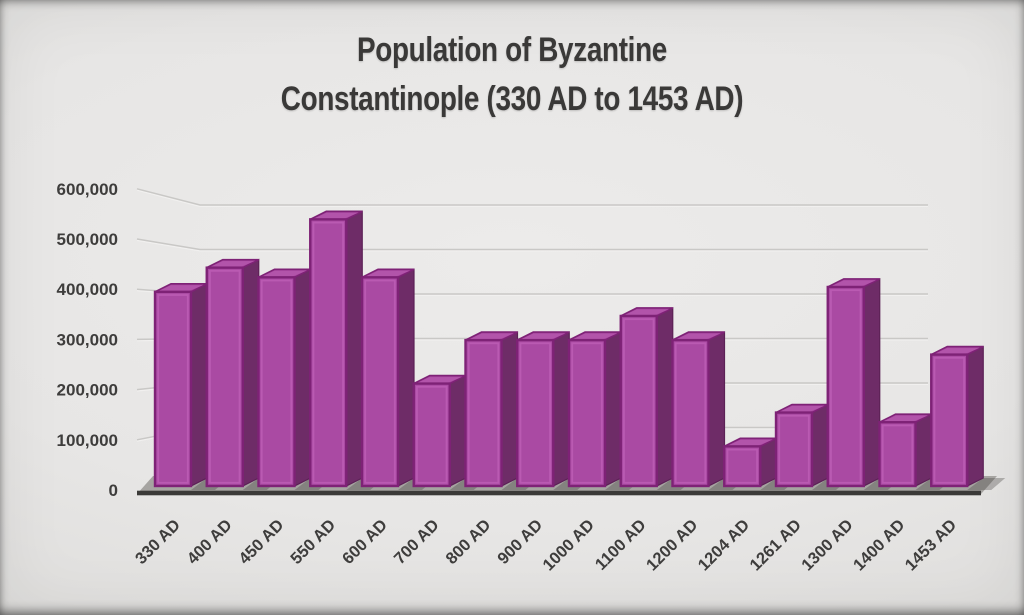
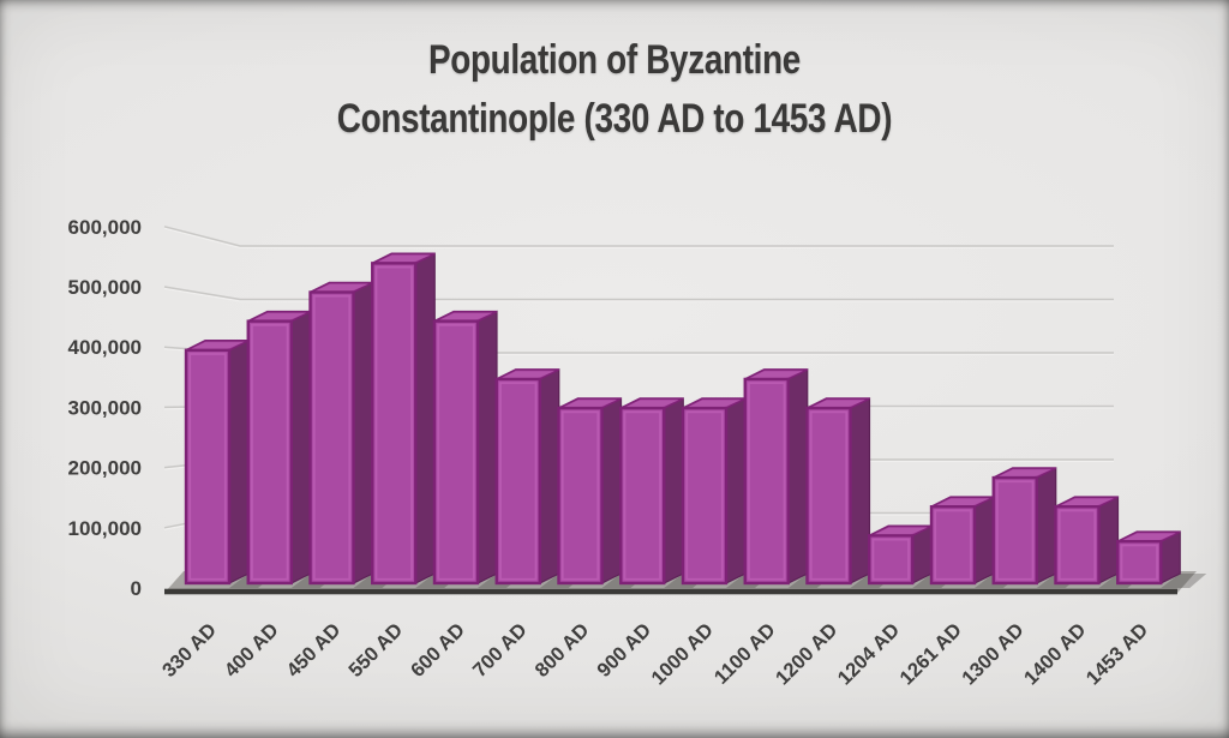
450 AD: 430000 -> 500000
600 AD: 430000 -> 450000
700 AD: 210000 -> 350000
1261 AD: 150000 -> 130000
1300 AD: 410000 -> 180000
1453 AD: 270000 -> 70000
